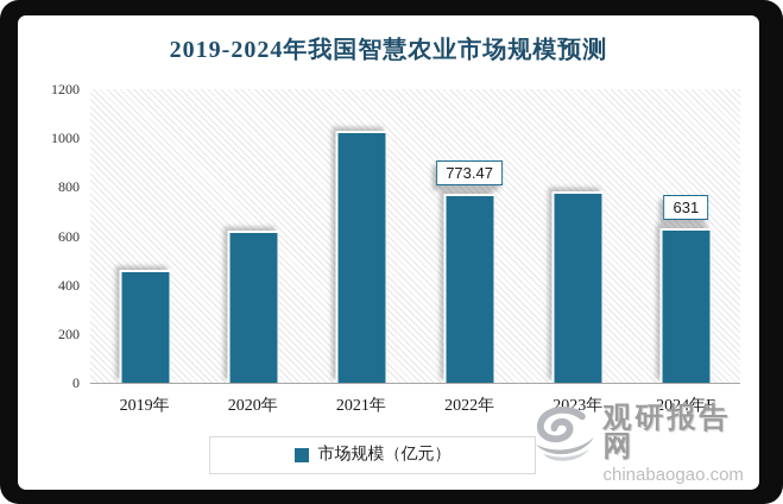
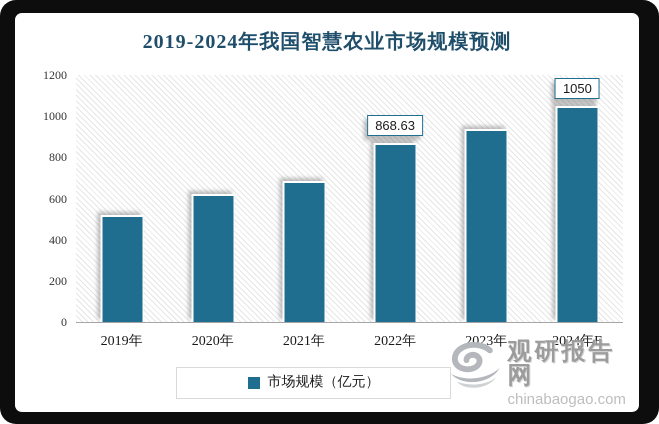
2019年: 460 -> 520
2021年: 1030 -> 680
2022年: 773.47 -> 868.63
2023年: 780 -> 940
2024年E: 631 -> 1050
